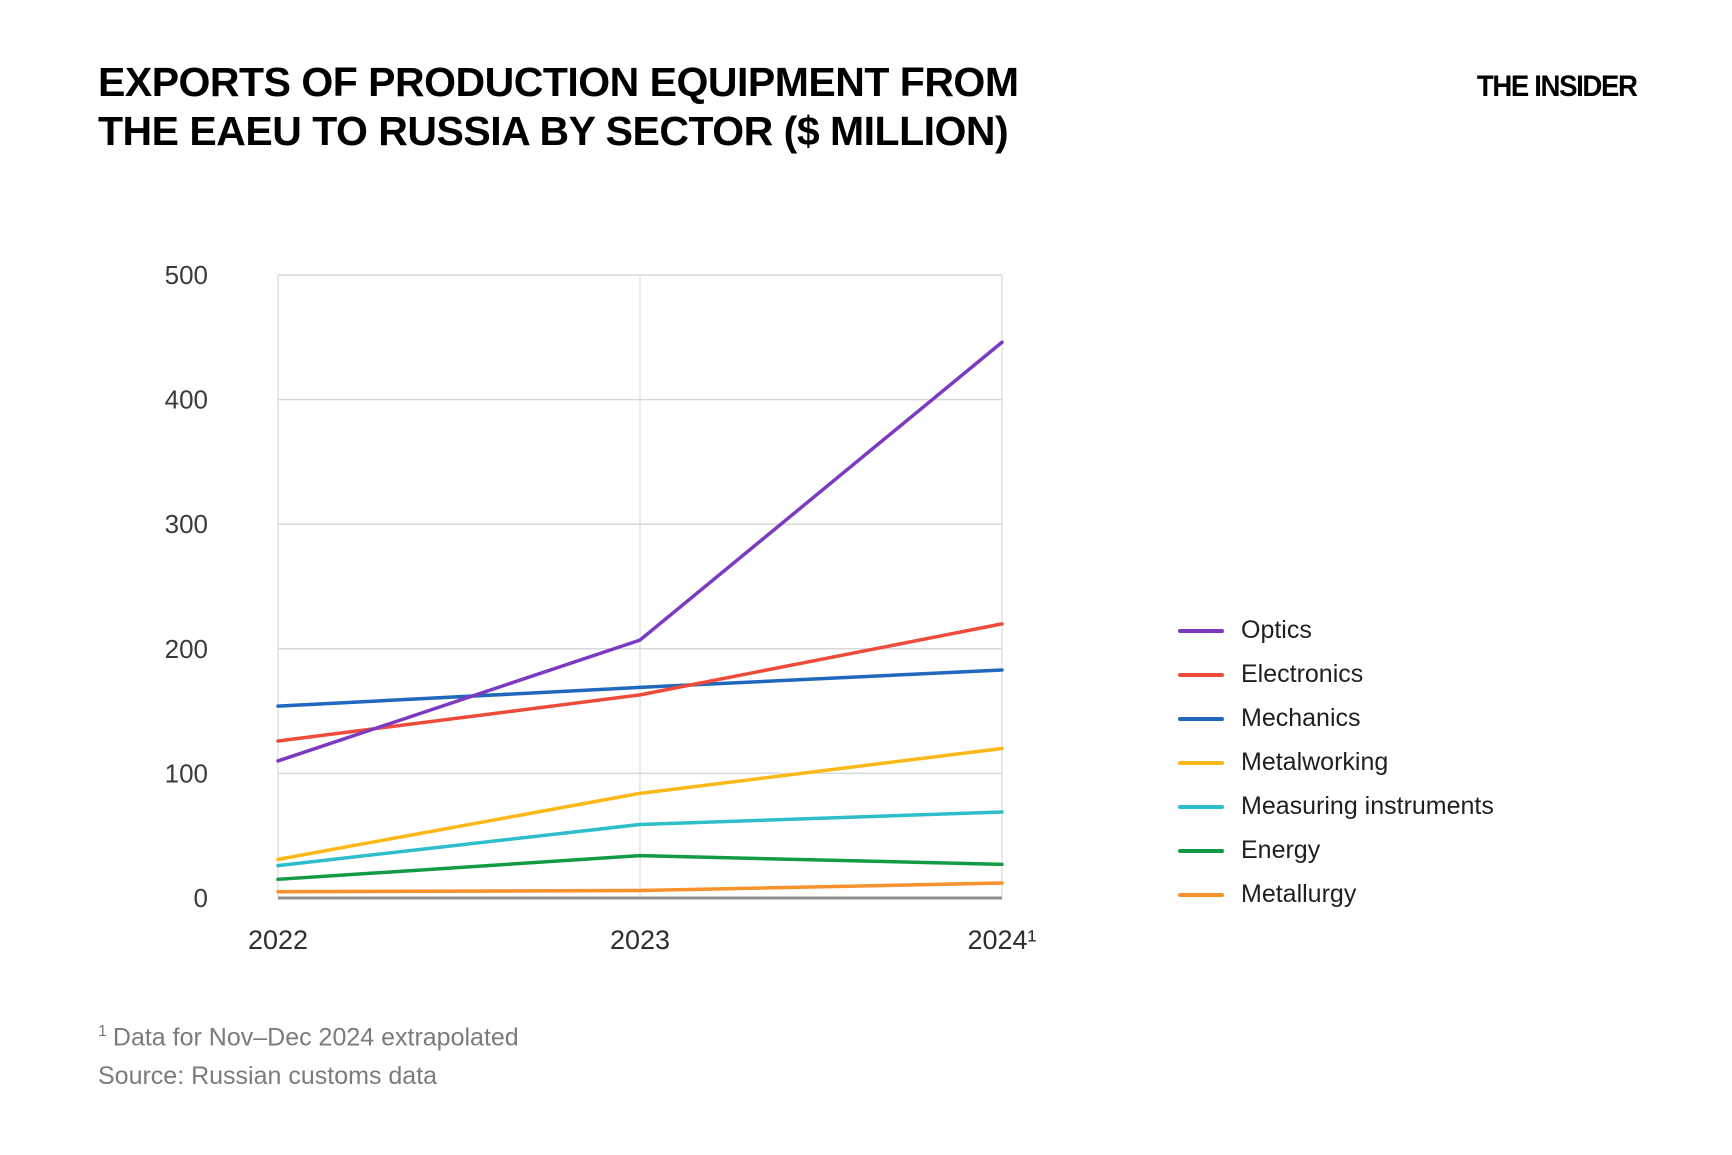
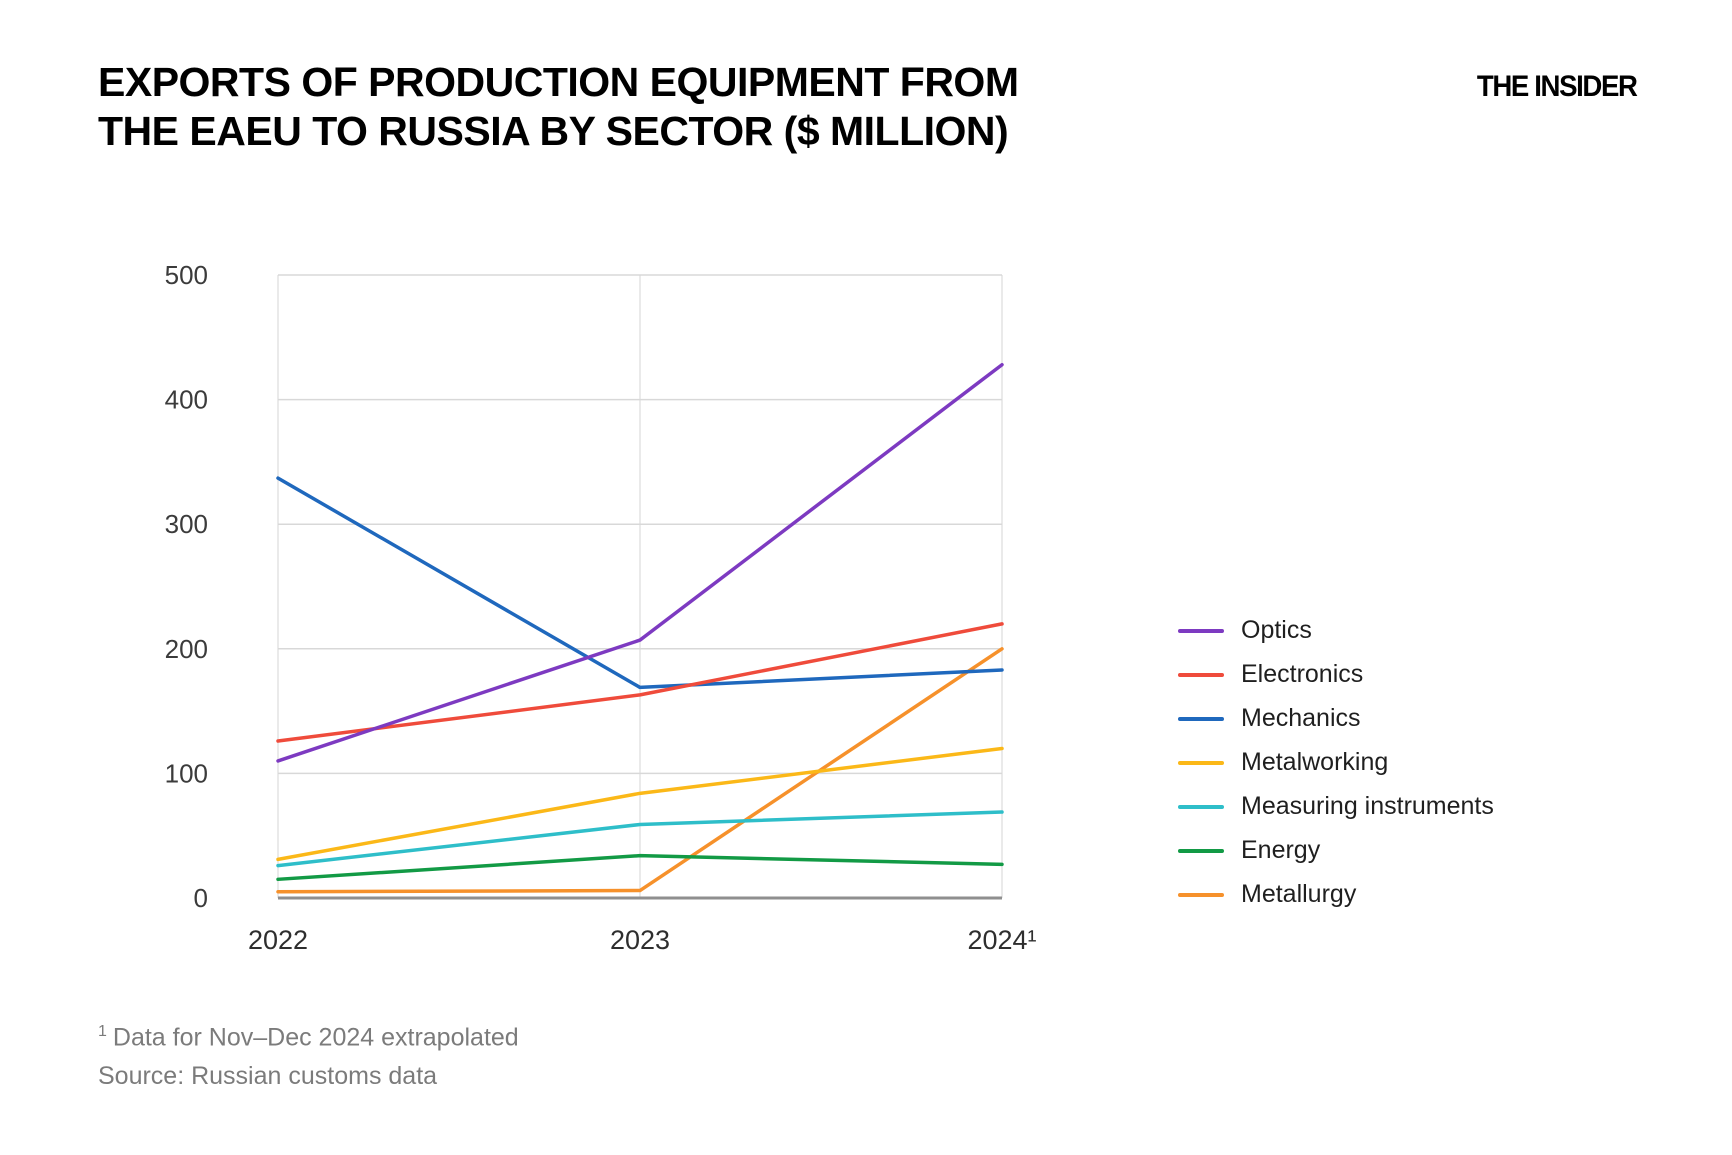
Mechanics/2022: 154 -> 337
Optics/2024¹: 446 -> 428
Metallurgy/2024¹: 12 -> 200
